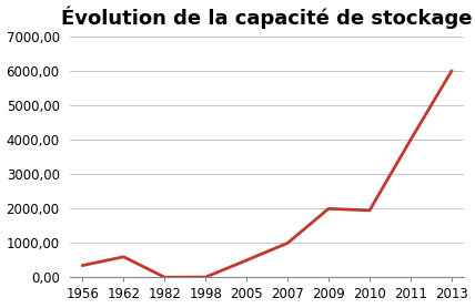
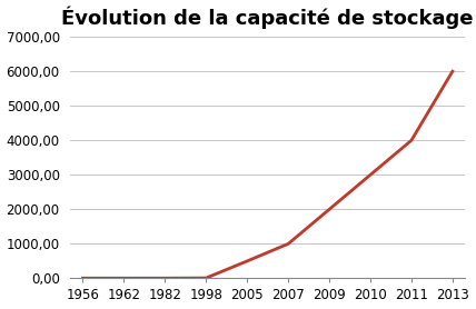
1956: 350 -> 0
1962: 600 -> 0
2010: 1950 -> 3000
